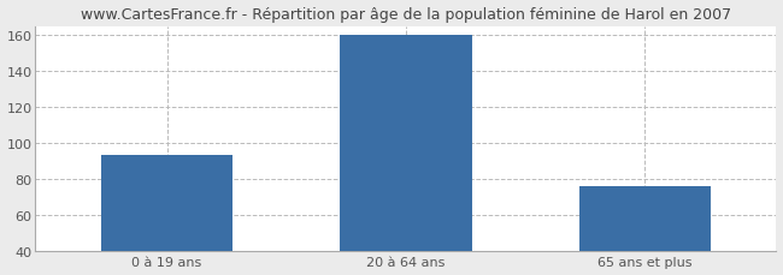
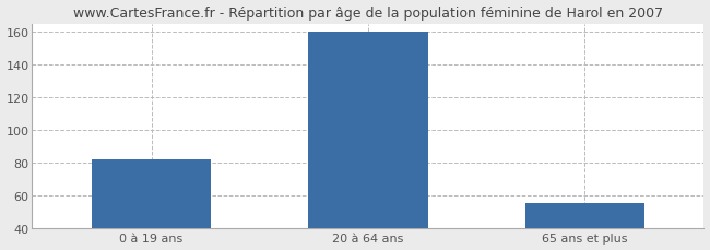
0 à 19 ans: 93 -> 82
65 ans et plus: 76 -> 55
